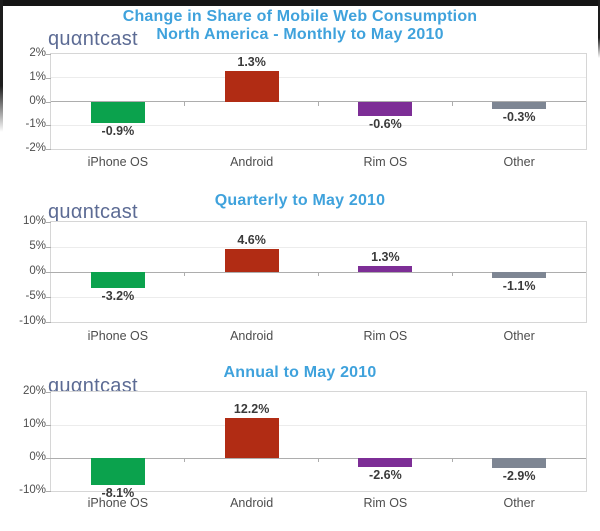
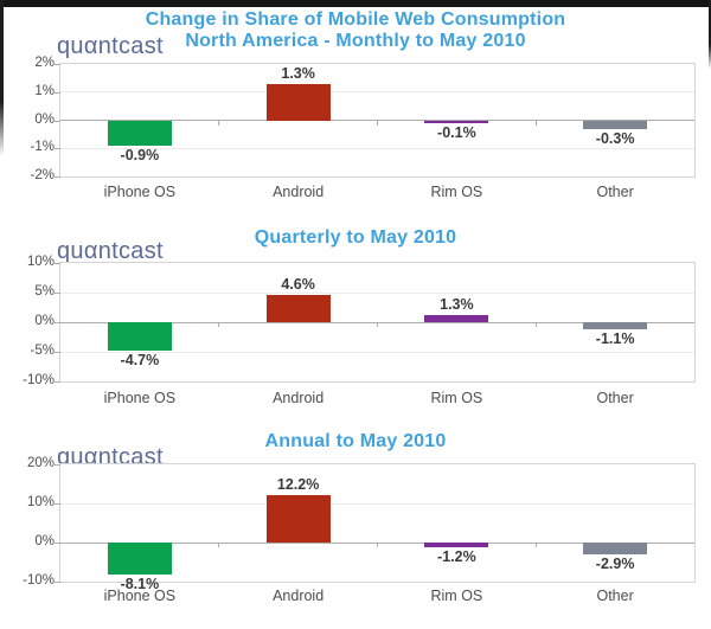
Change in Share of Mobile Web Consumption/Rim OS: -0.6% -> -0.1%
Quarterly to May 2010/iPhone OS: -3.2% -> -4.7%
Annual to May 2010/Rim OS: -2.6% -> -1.2%
